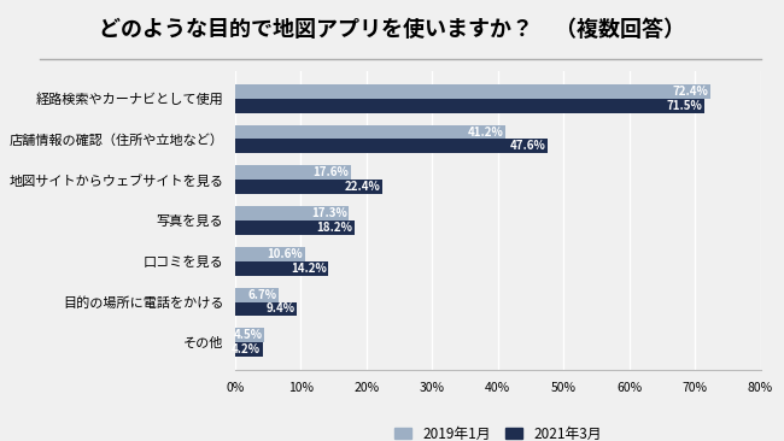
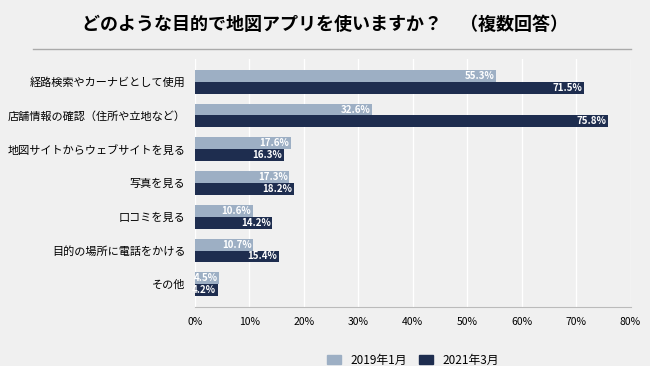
2019年1月/経路検索やカーナビとして使用: 72.4% -> 55.3%
2019年1月/店舗情報の確認（住所や立地など）: 41.2% -> 32.6%
2021年3月/店舗情報の確認（住所や立地など）: 47.6% -> 75.8%
2021年3月/地図サイトからウェブサイトを見る: 22.4% -> 16.3%
2019年1月/目的の場所に電話をかける: 6.7% -> 10.7%
2021年3月/目的の場所に電話をかける: 9.4% -> 15.4%
